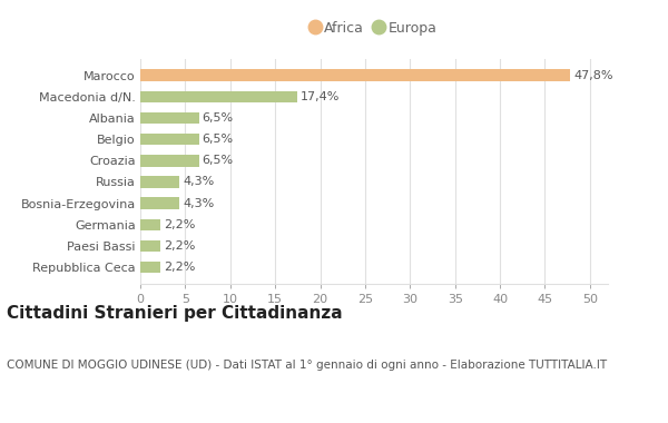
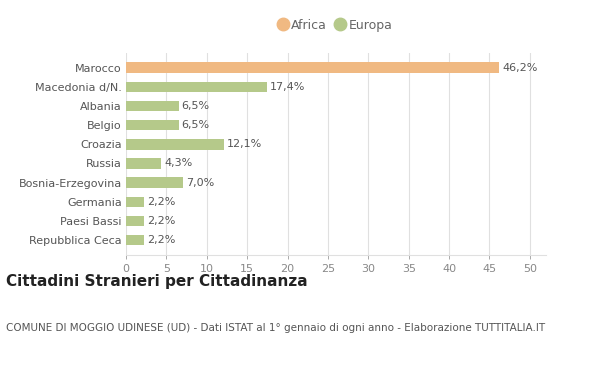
Marocco: 47,8% -> 46,2%
Croazia: 6,5% -> 12,1%
Bosnia-Erzegovina: 4,3% -> 7,0%
